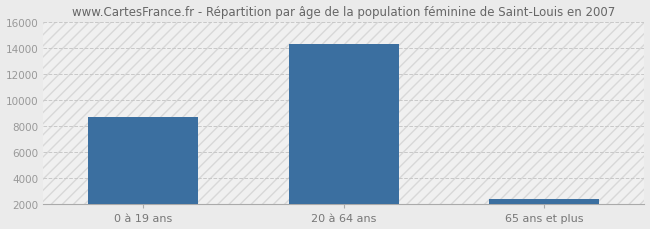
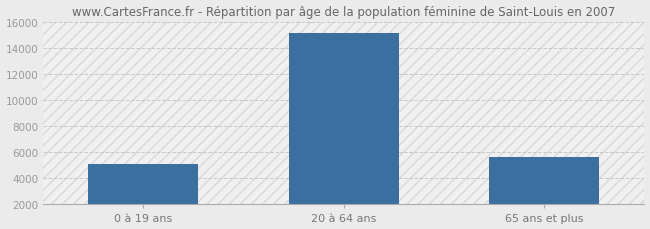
0 à 19 ans: 8700 -> 5100
20 à 64 ans: 14300 -> 15100
65 ans et plus: 2400 -> 5600
